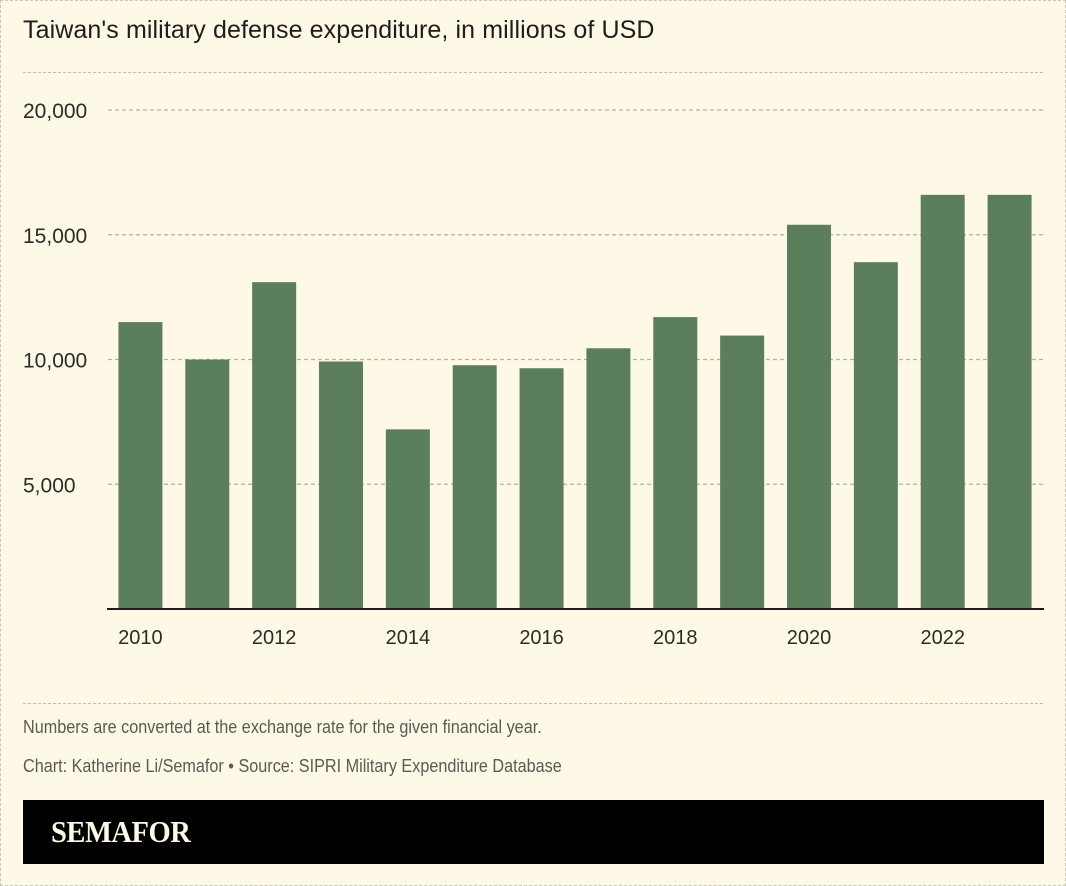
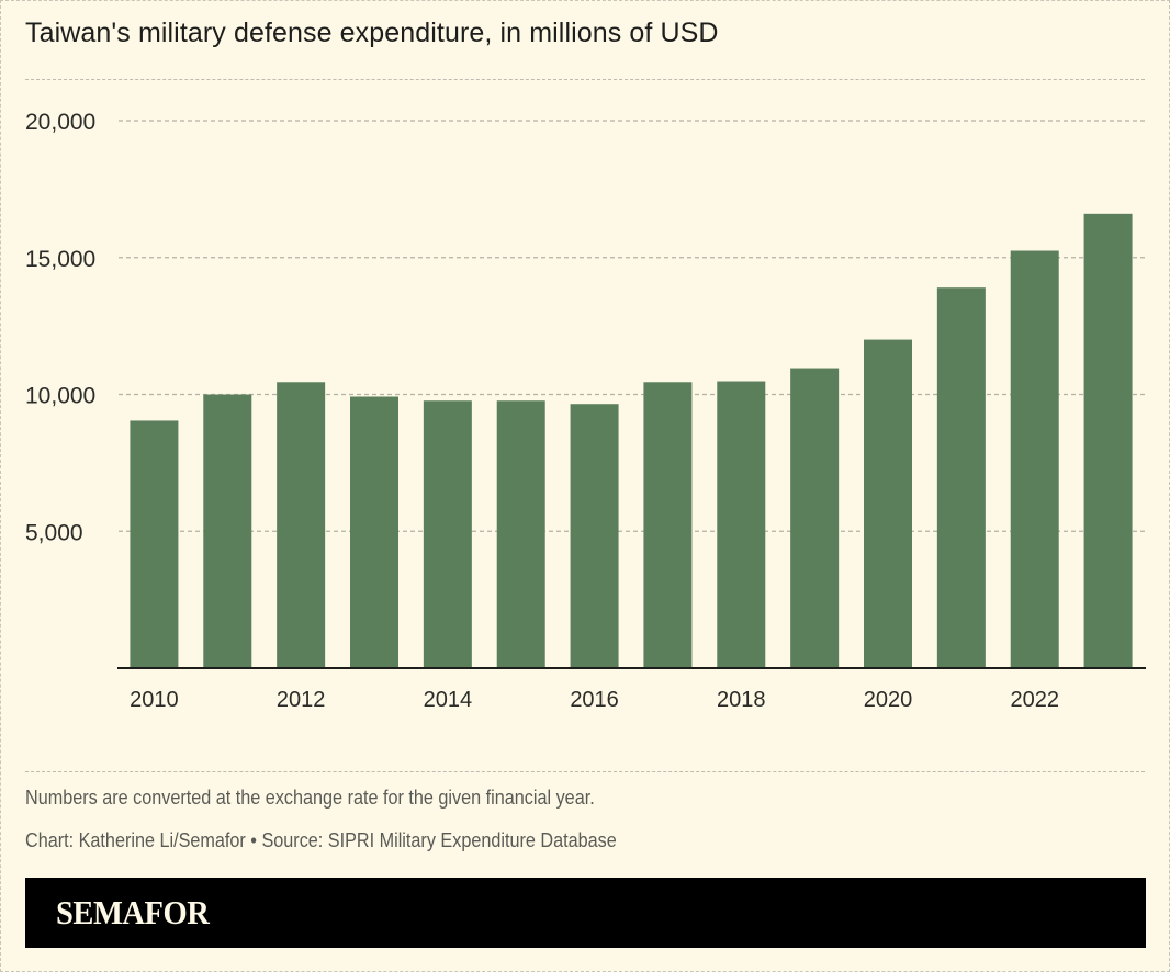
2010: 11500 -> 9000
2012: 13100 -> 10400
2014: 7200 -> 9800
2018: 11700 -> 10500
2020: 15400 -> 12000
2022: 16600 -> 15200
